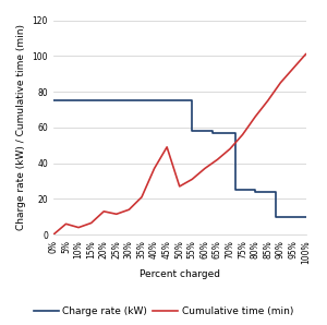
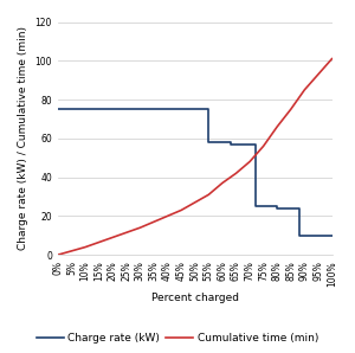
Cumulative time (min)/5%: 6 -> 2
Cumulative time (min)/20%: 13 -> 9
Cumulative time (min)/35%: 21 -> 17
Cumulative time (min)/40%: 37 -> 20
Cumulative time (min)/45%: 49 -> 23
